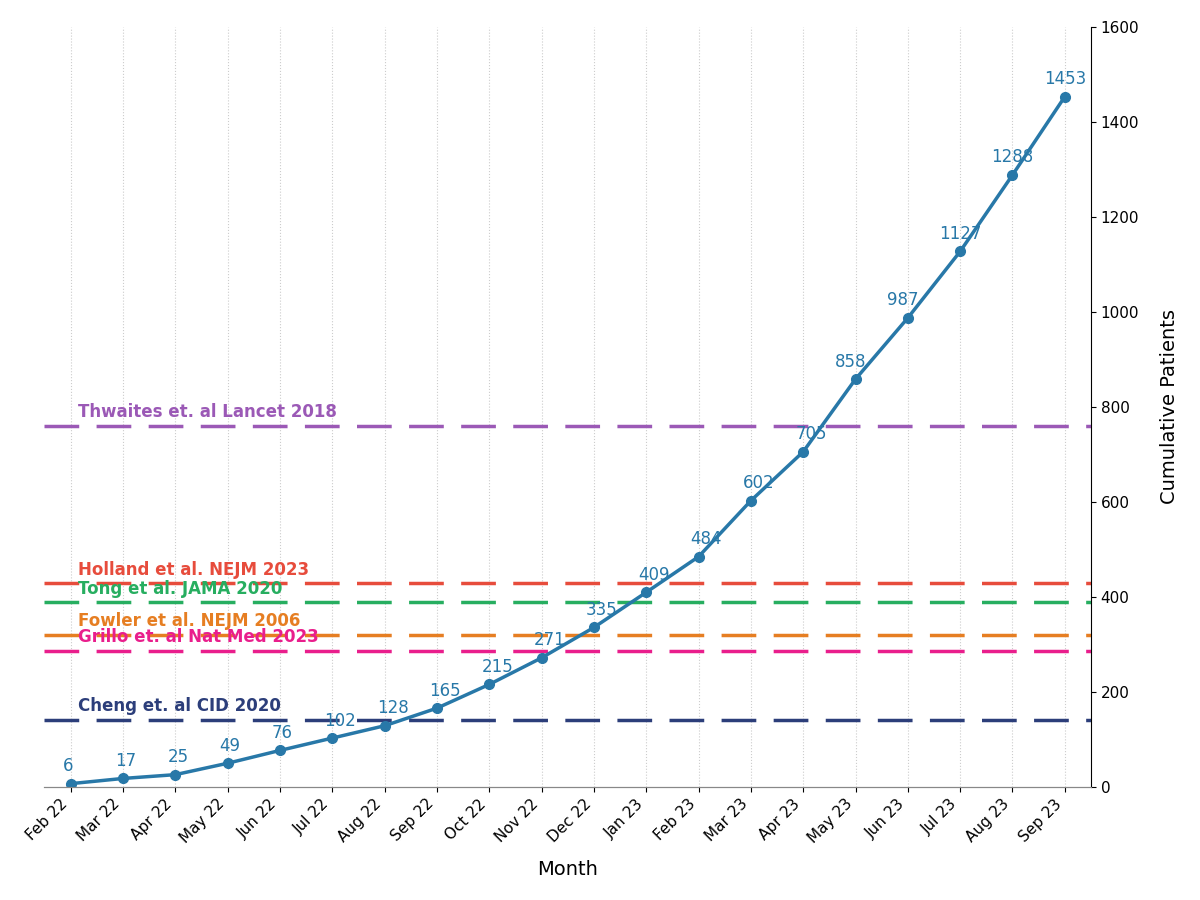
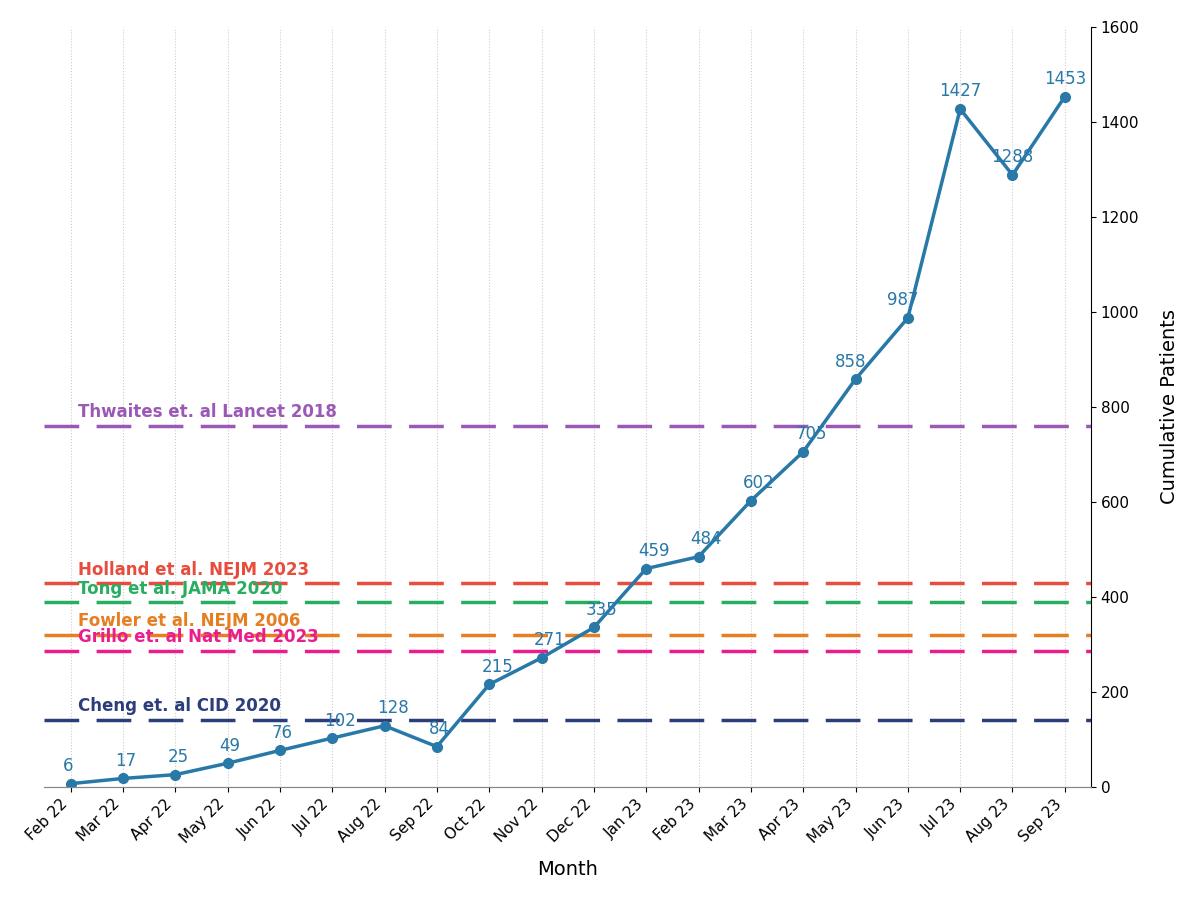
Sep 22: 165 -> 84
Jan 23: 409 -> 459
Jul 23: 1127 -> 1427
